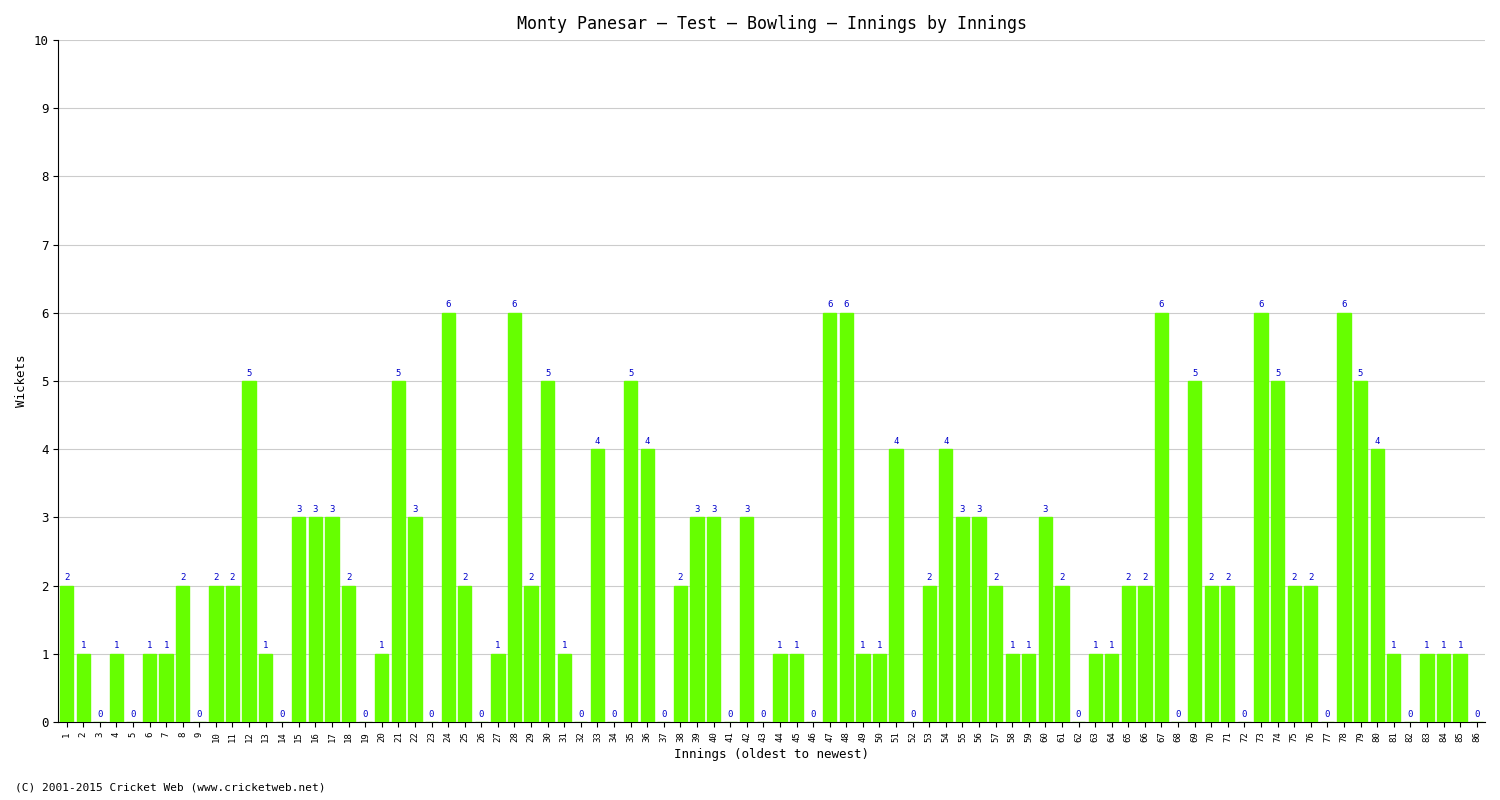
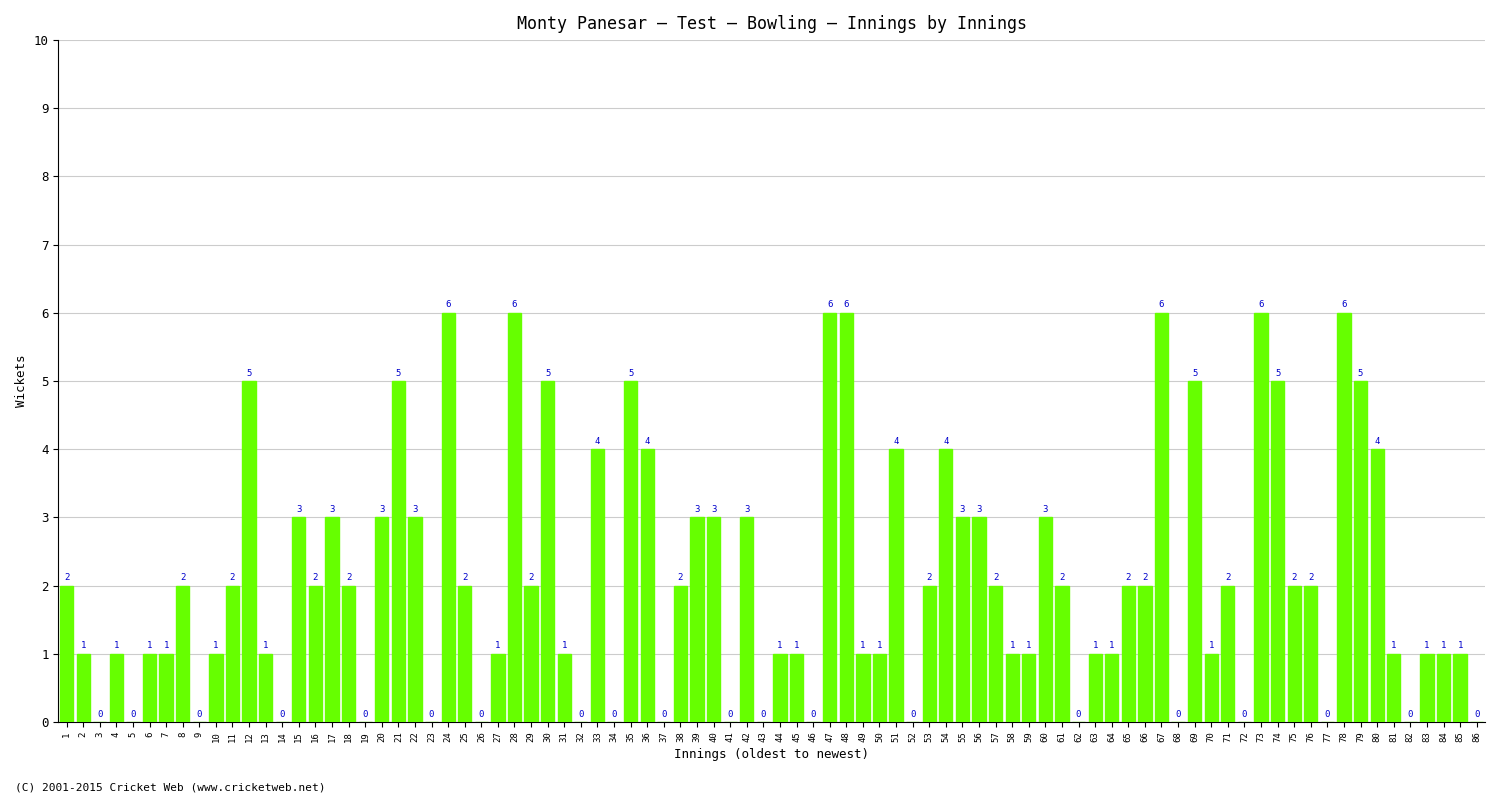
10: 2 -> 1
16: 3 -> 2
20: 1 -> 3
70: 2 -> 1
